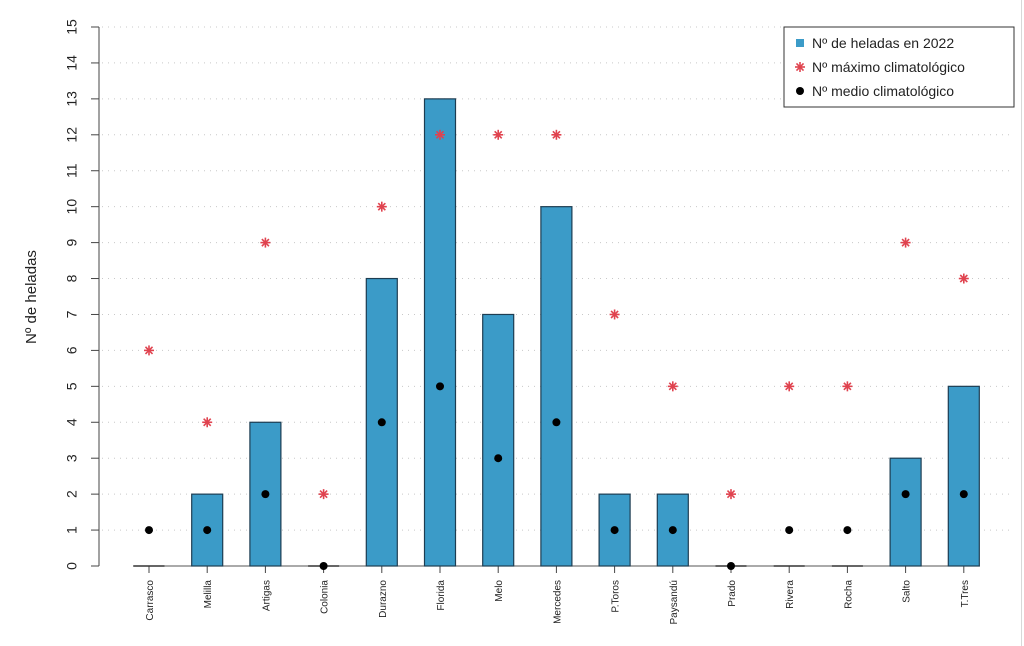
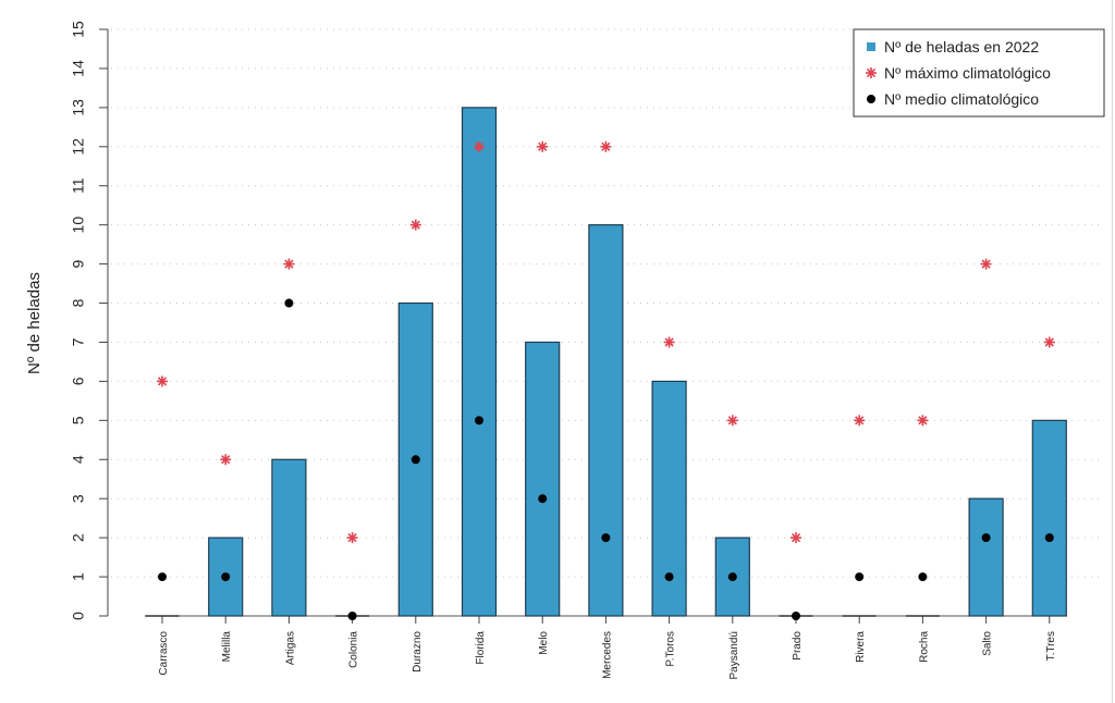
Nº medio climatológico/Artigas: 2 -> 8
Nº medio climatológico/Mercedes: 4 -> 2
Nº de heladas en 2022/P.Toros: 2 -> 6
Nº máximo climatológico/T.Tres: 8 -> 7
